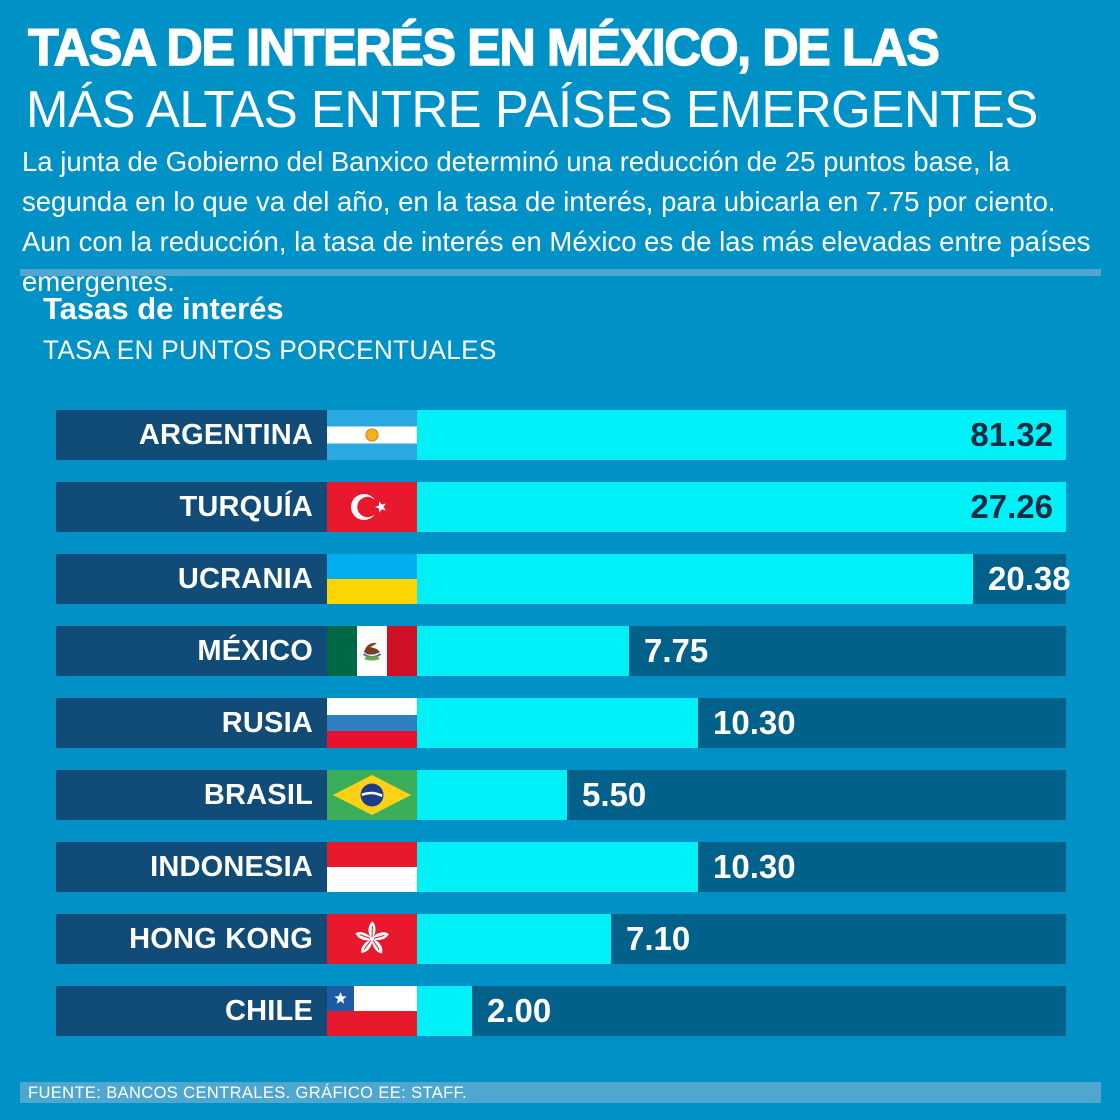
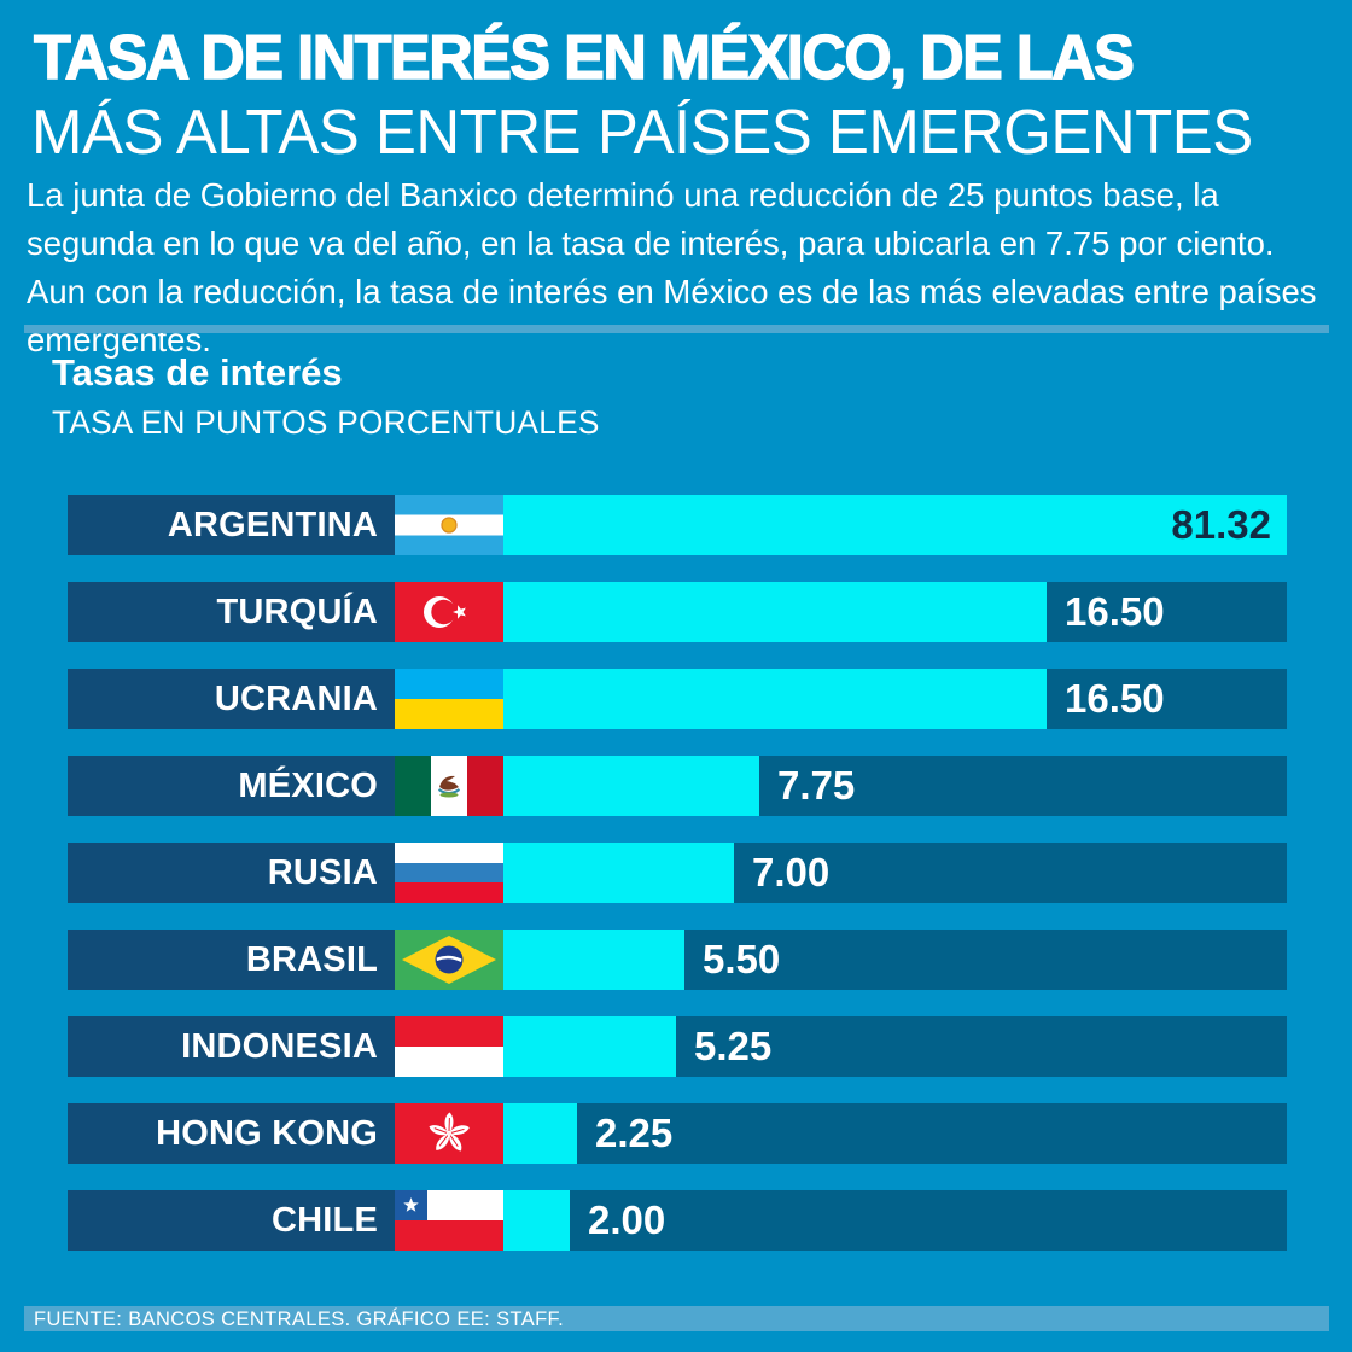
TURQUÍA: 27.26 -> 16.50
UCRANIA: 20.38 -> 16.50
RUSIA: 10.30 -> 7.00
INDONESIA: 10.30 -> 5.25
HONG KONG: 7.10 -> 2.25
